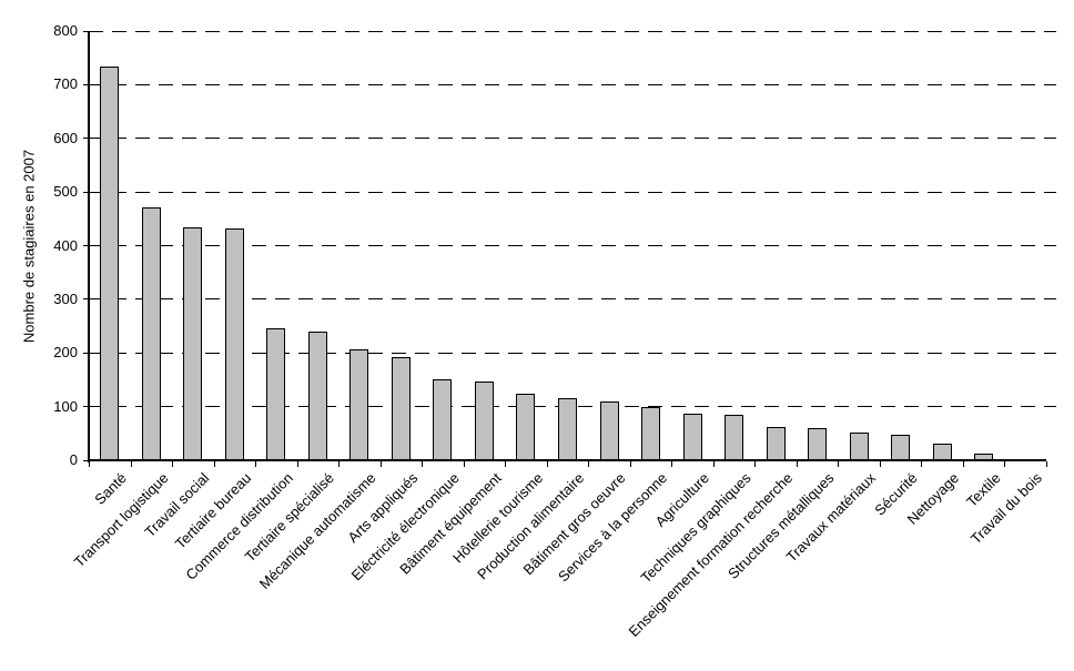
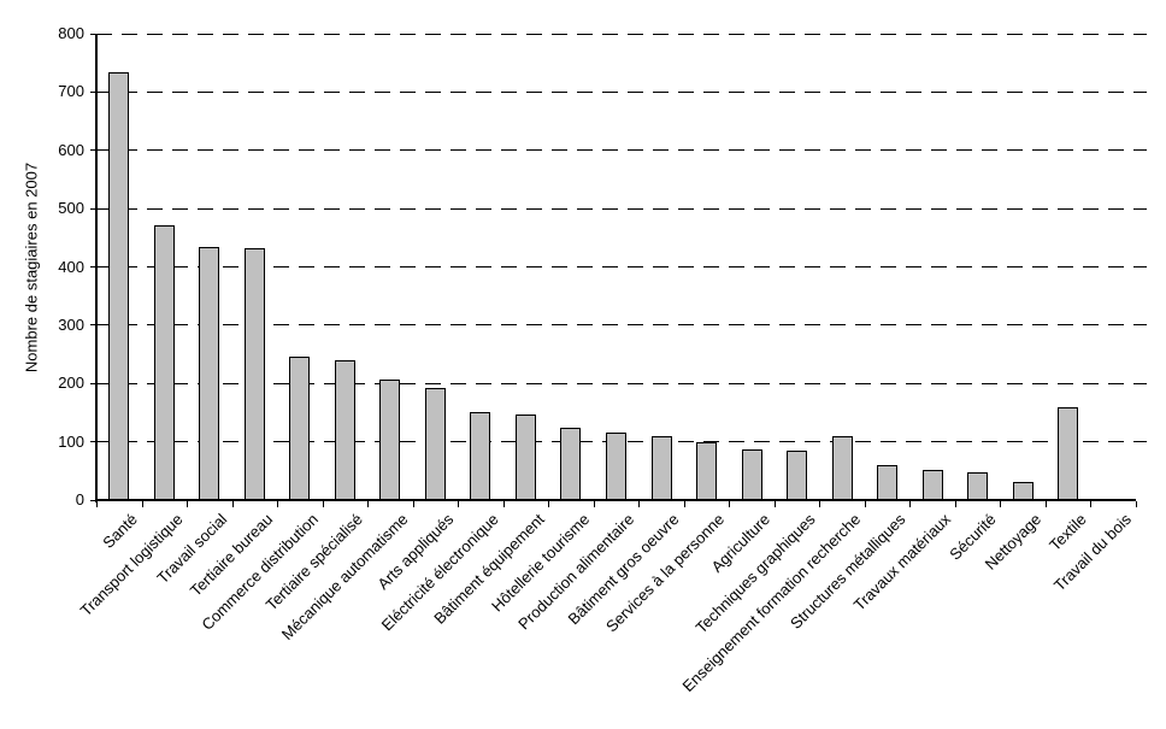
Enseignement formation recherche: 60 -> 110
Textile: 10 -> 160
